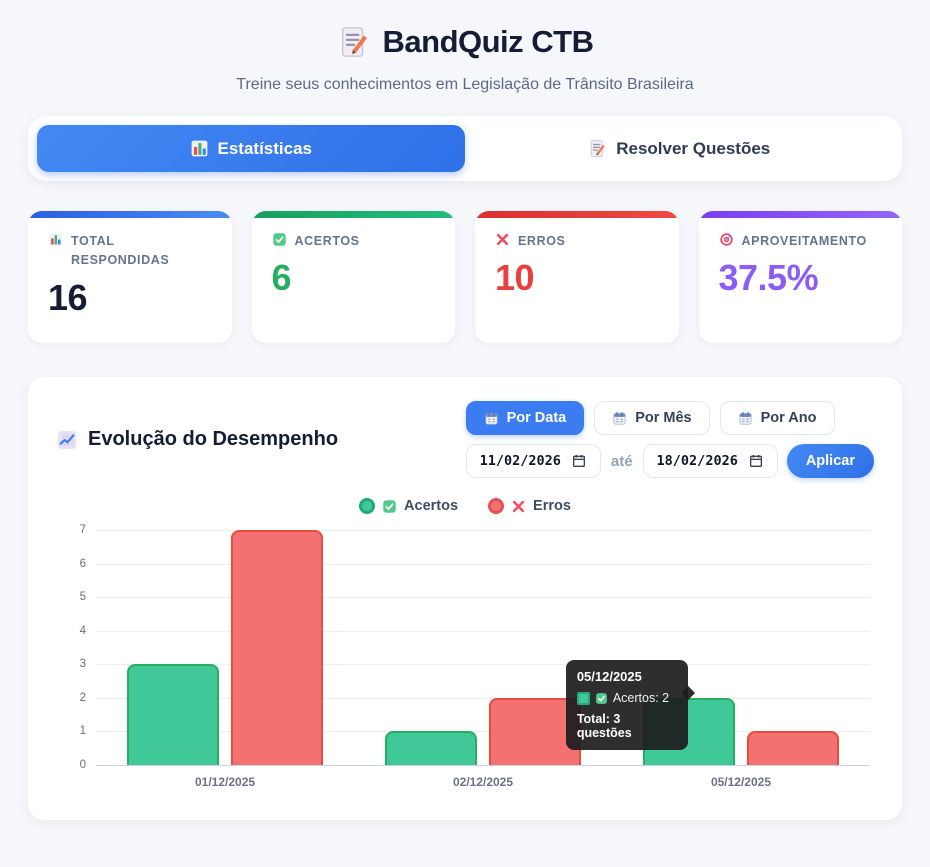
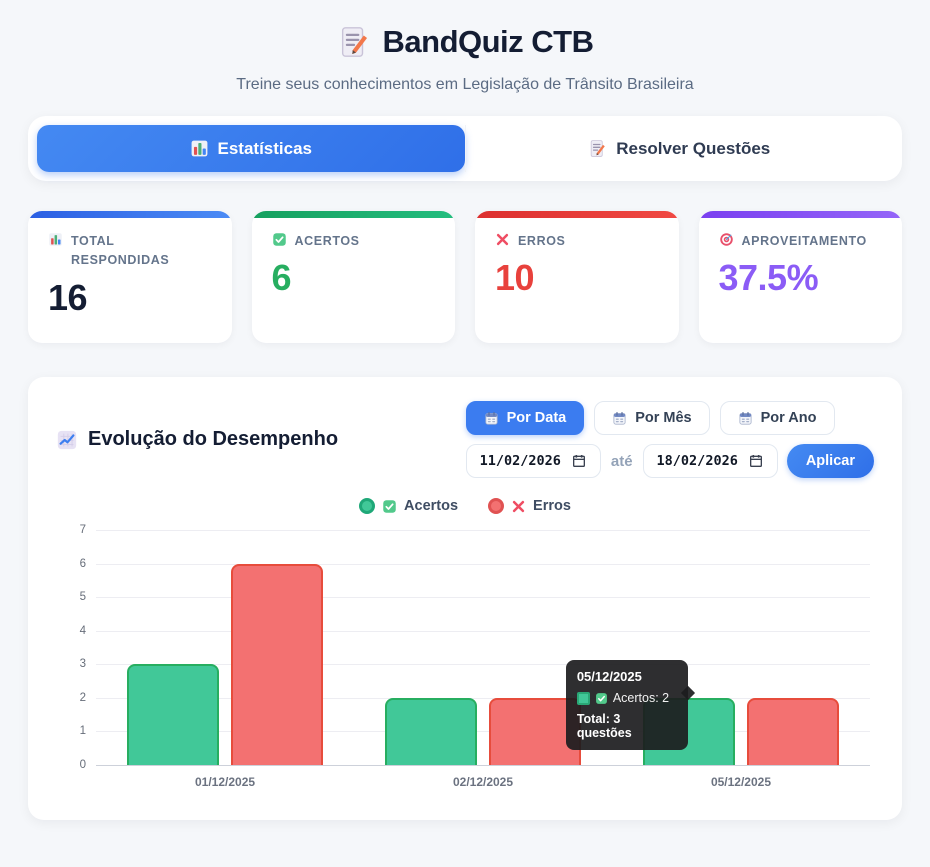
Erros/01/12/2025: 7 -> 6
Acertos/02/12/2025: 1 -> 2
Erros/05/12/2025: 1 -> 2
